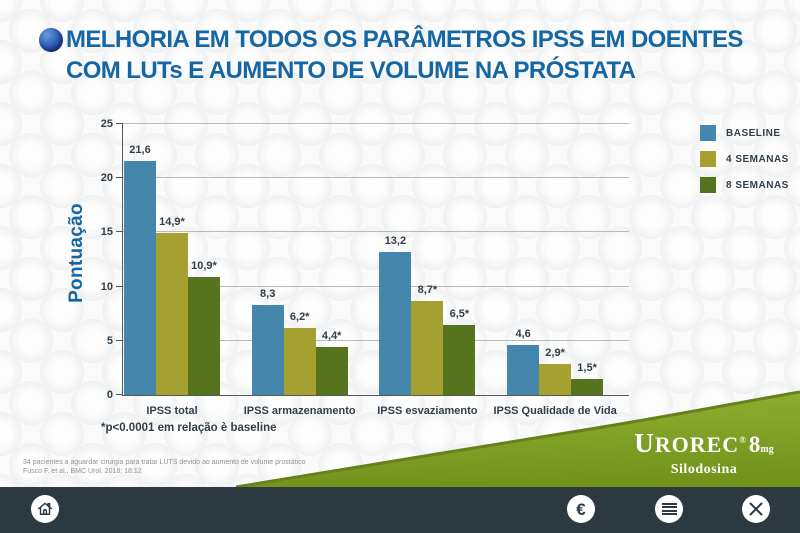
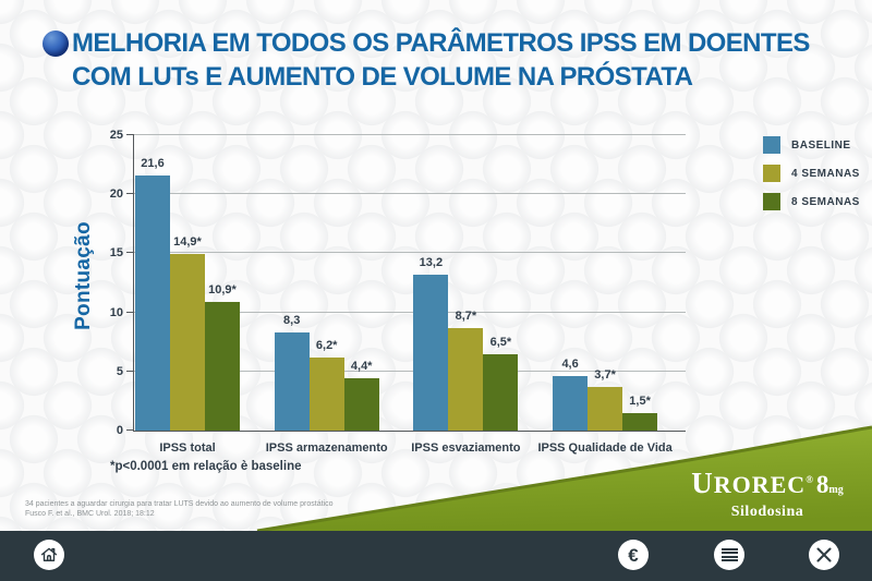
4 SEMANAS/IPSS Qualidade de Vida: 2,9 -> 3,7
